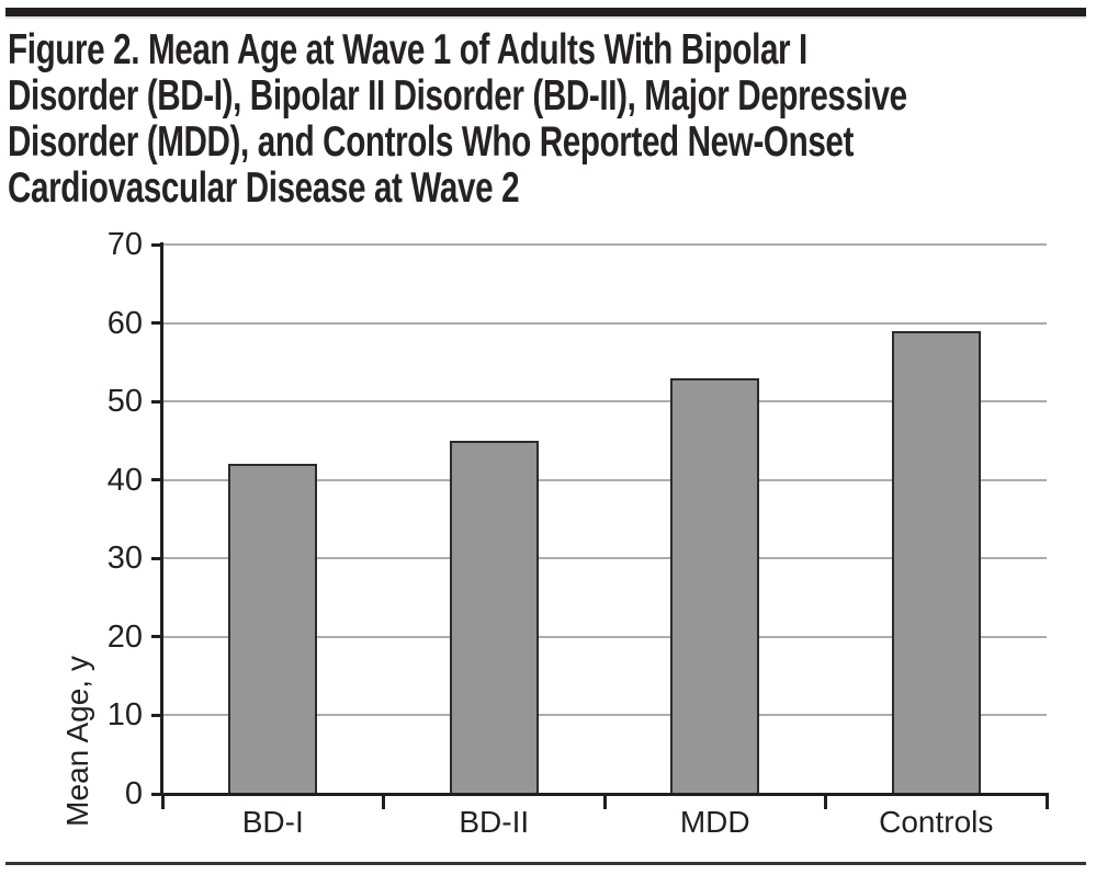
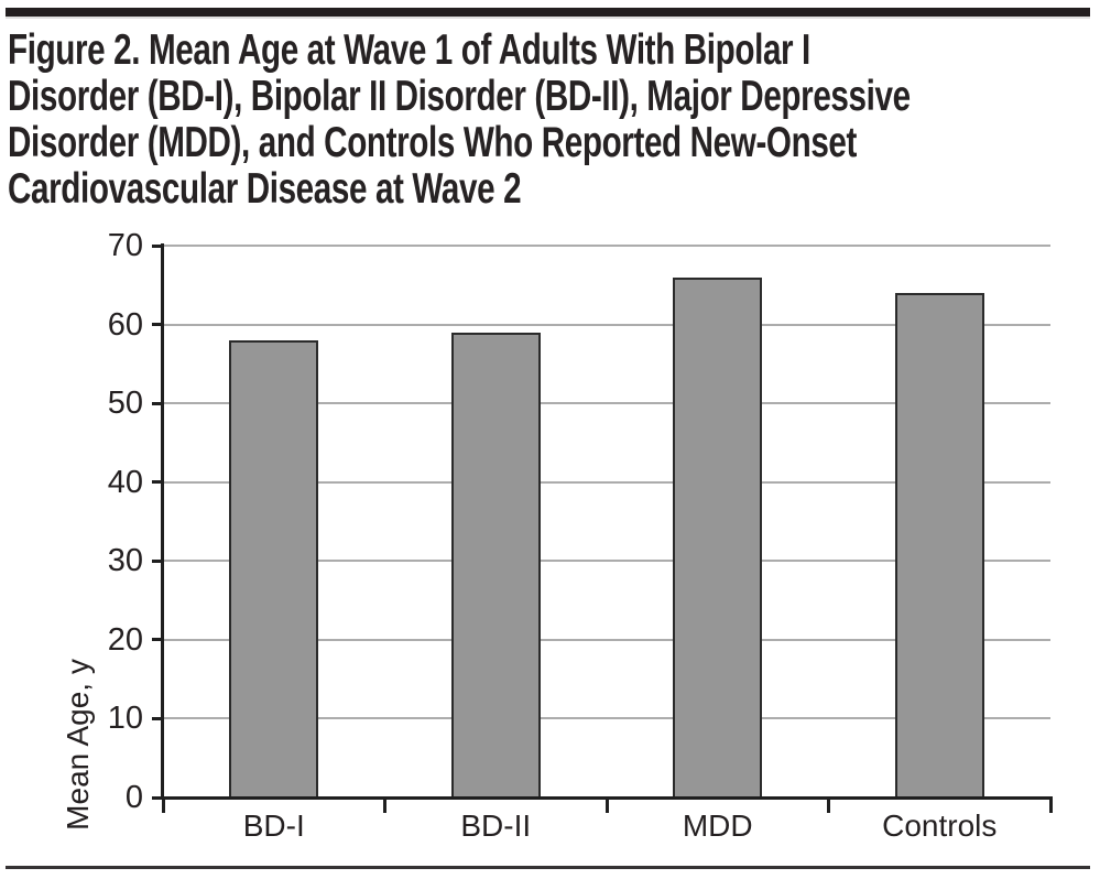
BD-I: 42 -> 58
BD-II: 45 -> 59
MDD: 53 -> 66
Controls: 59 -> 64
